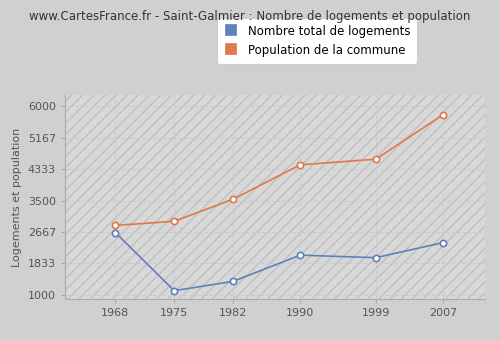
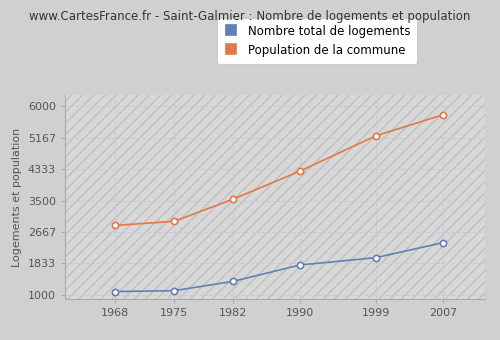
Nombre total de logements/1968: 2650 -> 1080
Nombre total de logements/1990: 2050 -> 1790
Population de la commune/1990: 4450 -> 4290
Population de la commune/1999: 4600 -> 5220
